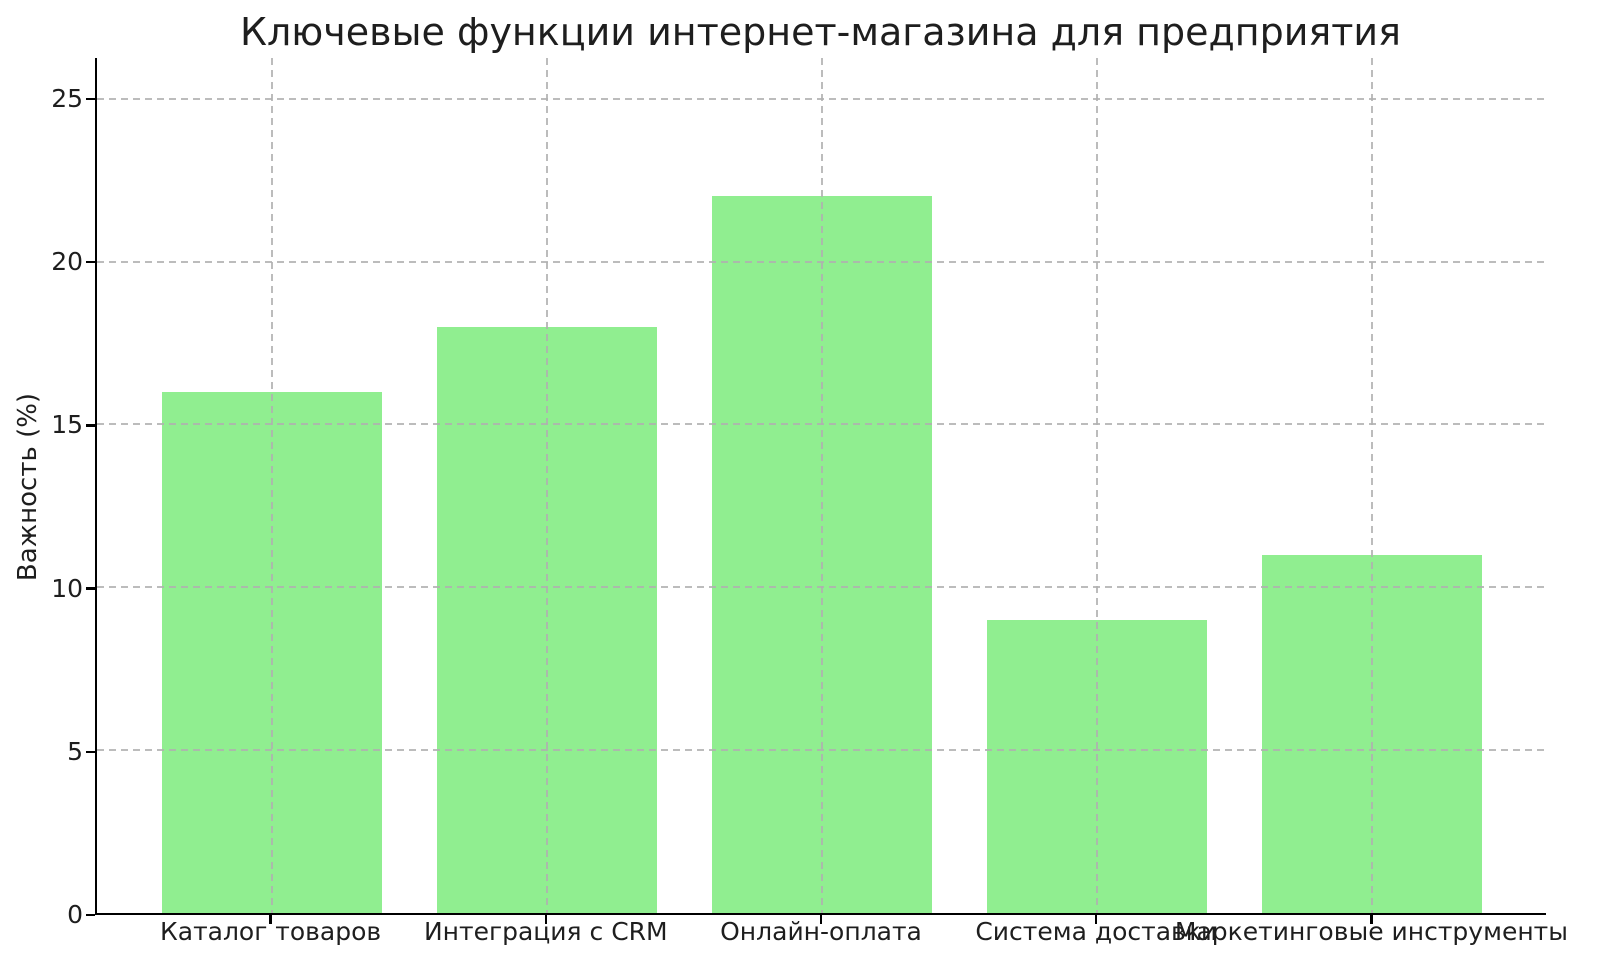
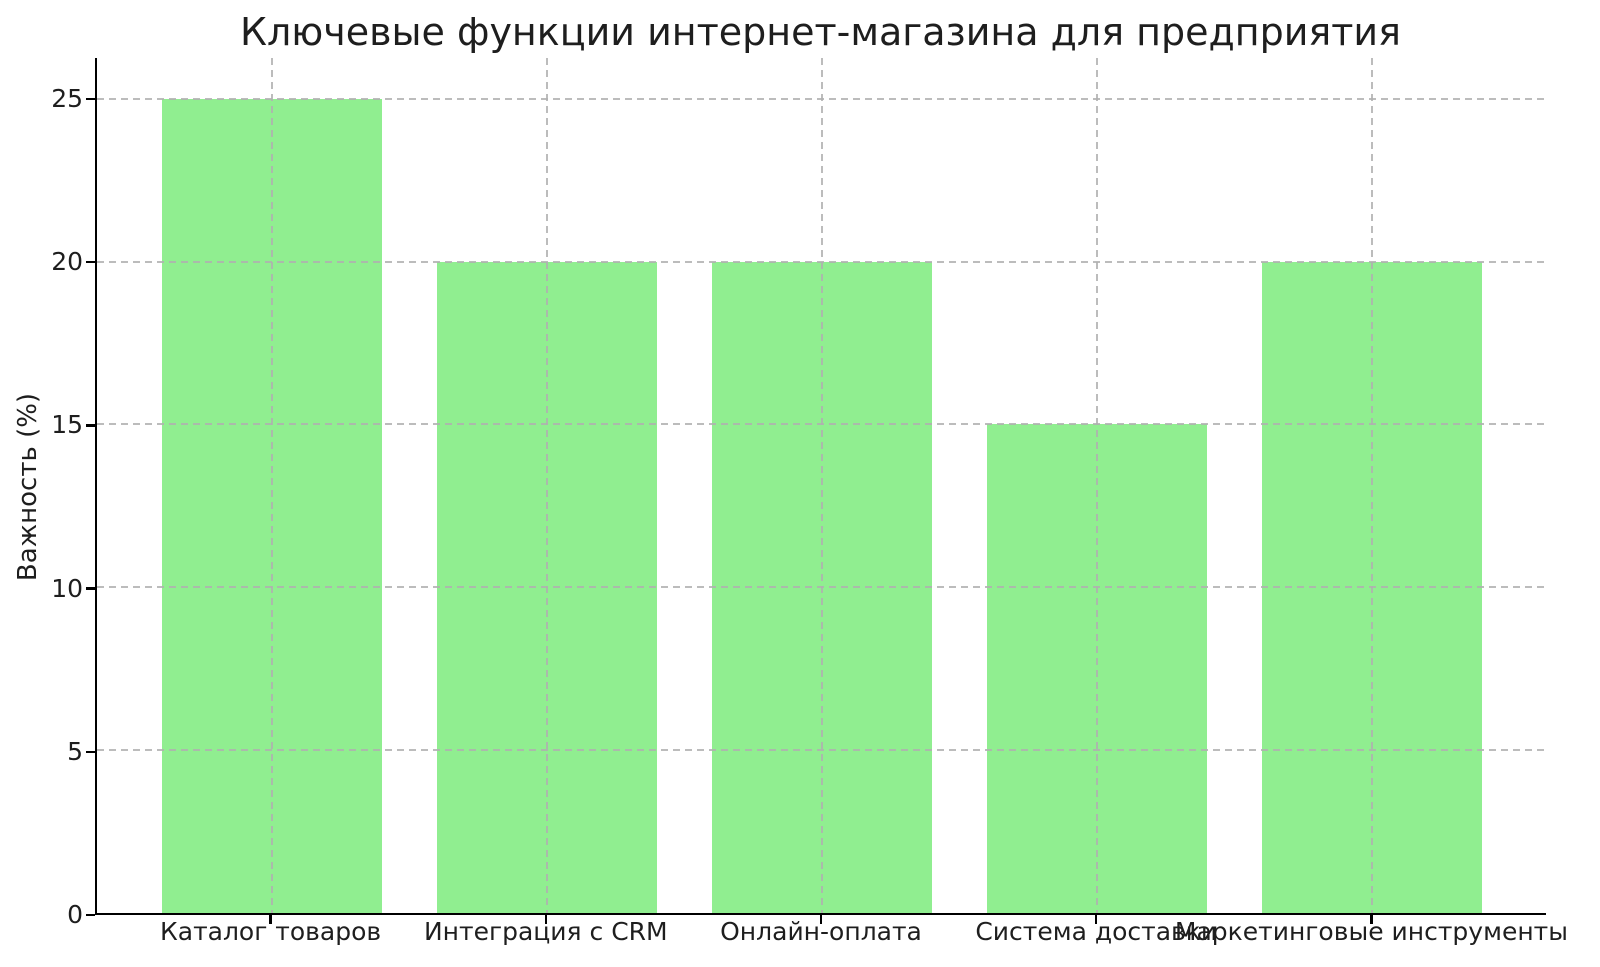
Каталог товаров: 16 -> 25
Интеграция с CRM: 18 -> 20
Онлайн-оплата: 22 -> 20
Система доставки: 9 -> 15
Маркетинговые инструменты: 11 -> 20
